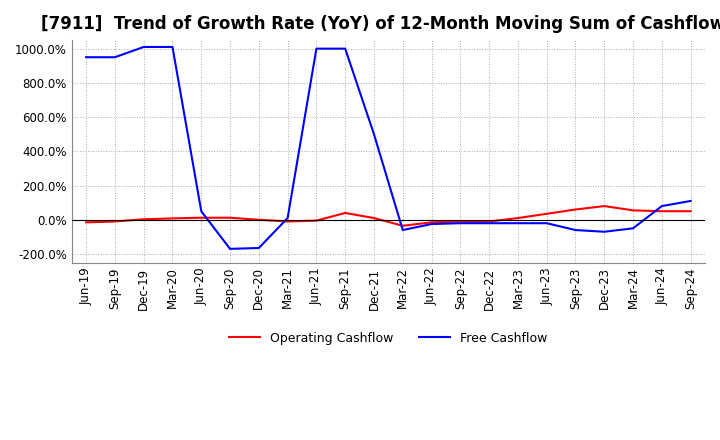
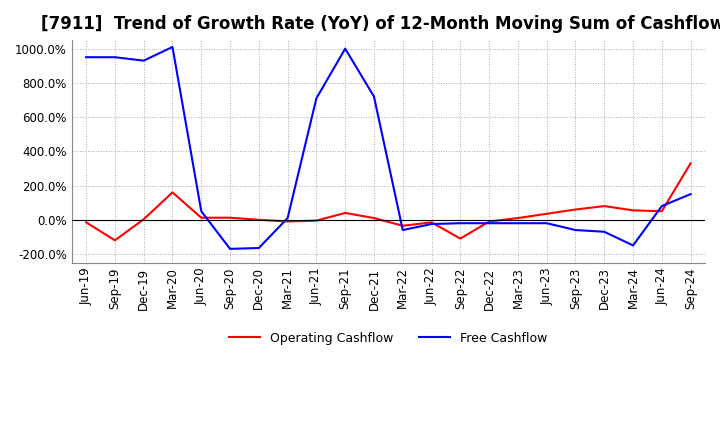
Operating Cashflow/Sep-19: -10% -> -120%
Free Cashflow/Dec-19: 1010% -> 930%
Operating Cashflow/Mar-20: 10% -> 160%
Free Cashflow/Jun-21: 1000% -> 710%
Free Cashflow/Dec-21: 500% -> 720%
Operating Cashflow/Sep-22: -10% -> -110%
Free Cashflow/Mar-24: -50% -> -150%
Operating Cashflow/Sep-24: 50% -> 330%
Free Cashflow/Sep-24: 110% -> 150%
